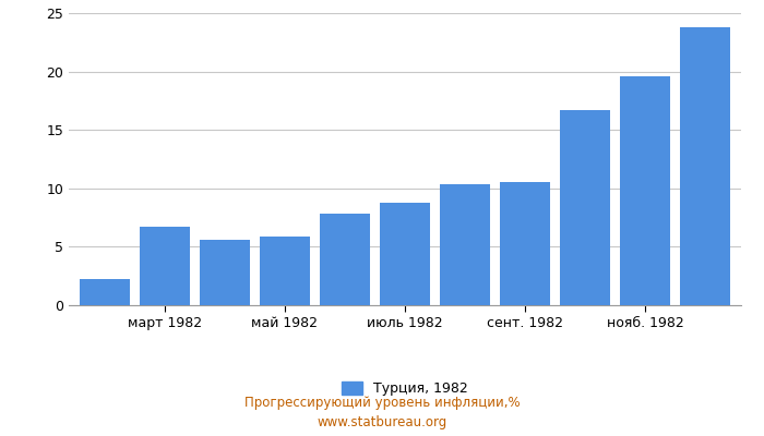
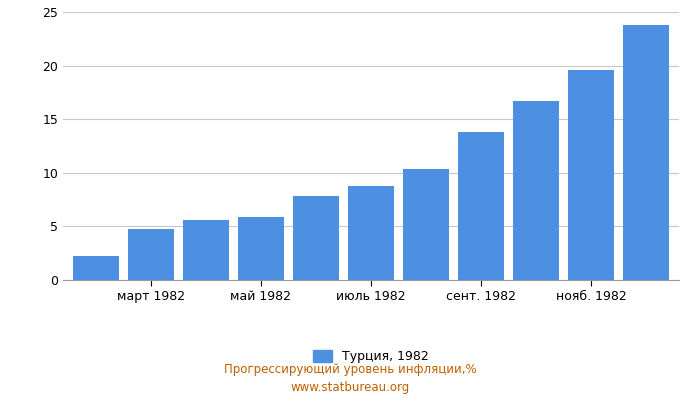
март 1982: 6.7 -> 4.8
сент. 1982: 10.5 -> 13.8
